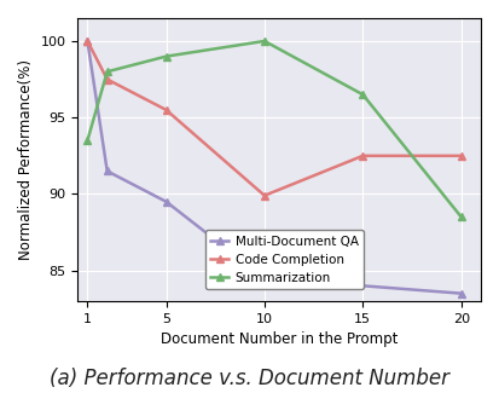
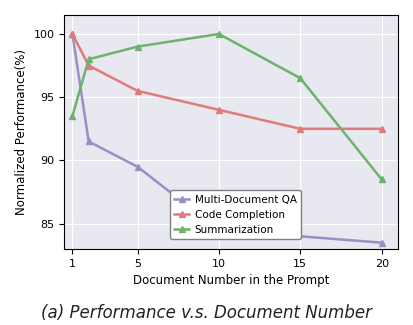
Code Completion/10: 89.9 -> 94.0
